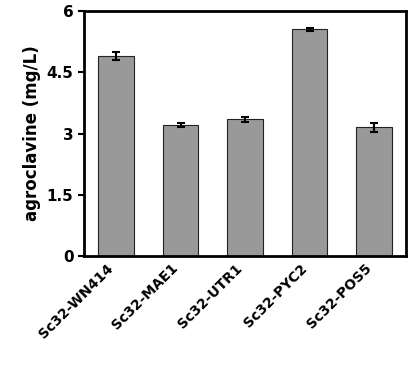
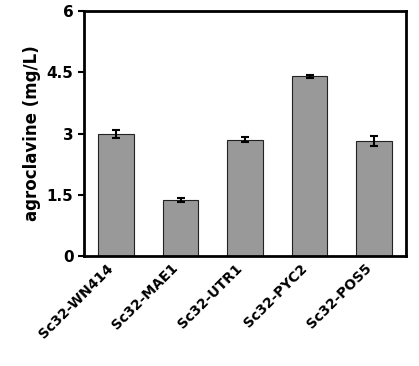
Sc32-WN414: 4.90 -> 3.00
Sc32-MAE1: 3.20 -> 1.37
Sc32-UTR1: 3.35 -> 2.85
Sc32-PYC2: 5.55 -> 4.40
Sc32-POS5: 3.15 -> 2.82
